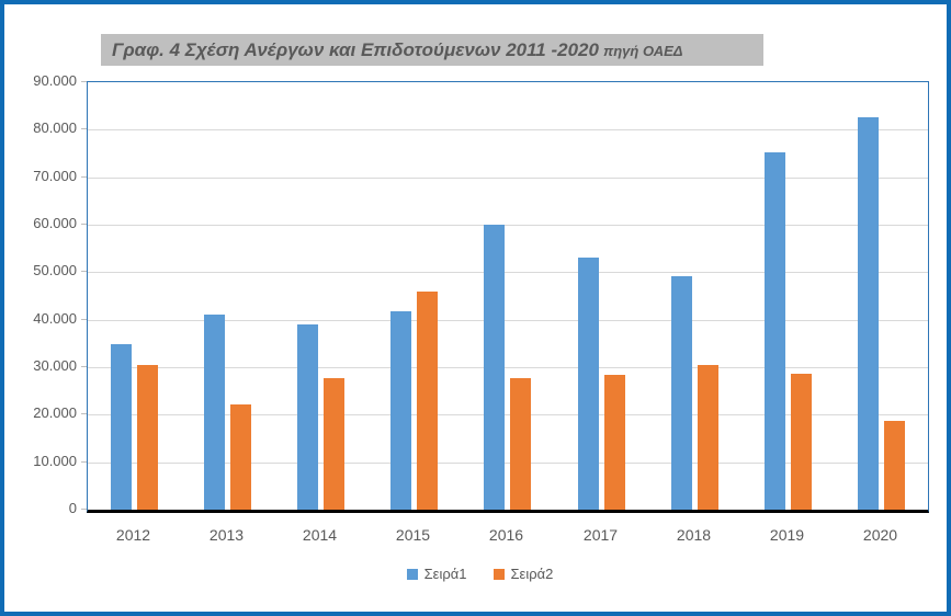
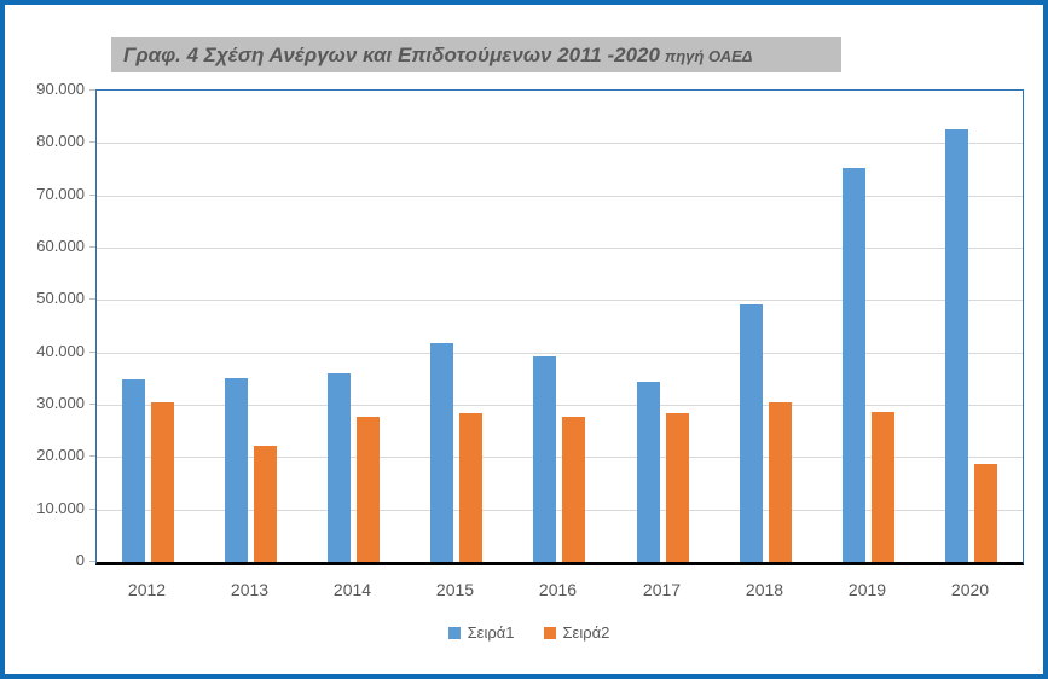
Σειρά1/2013: 41000 -> 35000
Σειρά1/2014: 39000 -> 36000
Σειρά2/2015: 46000 -> 28000
Σειρά1/2016: 60000 -> 39000
Σειρά1/2017: 53000 -> 34000
